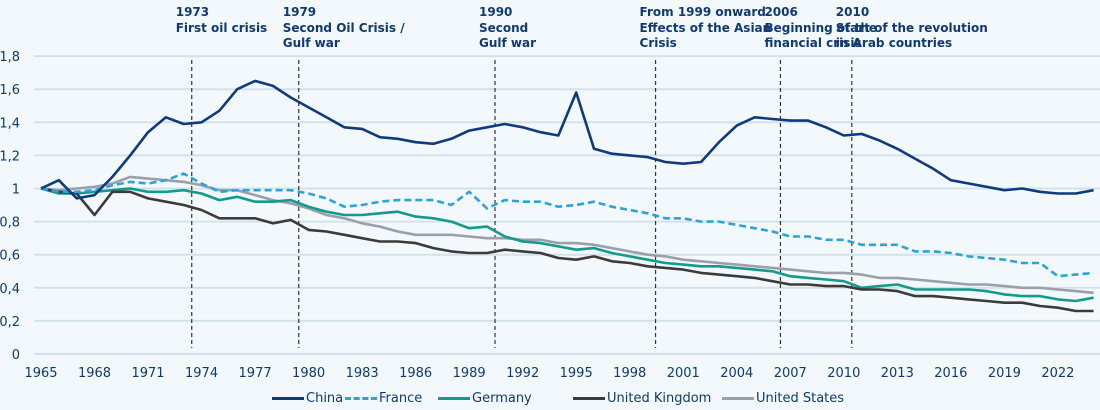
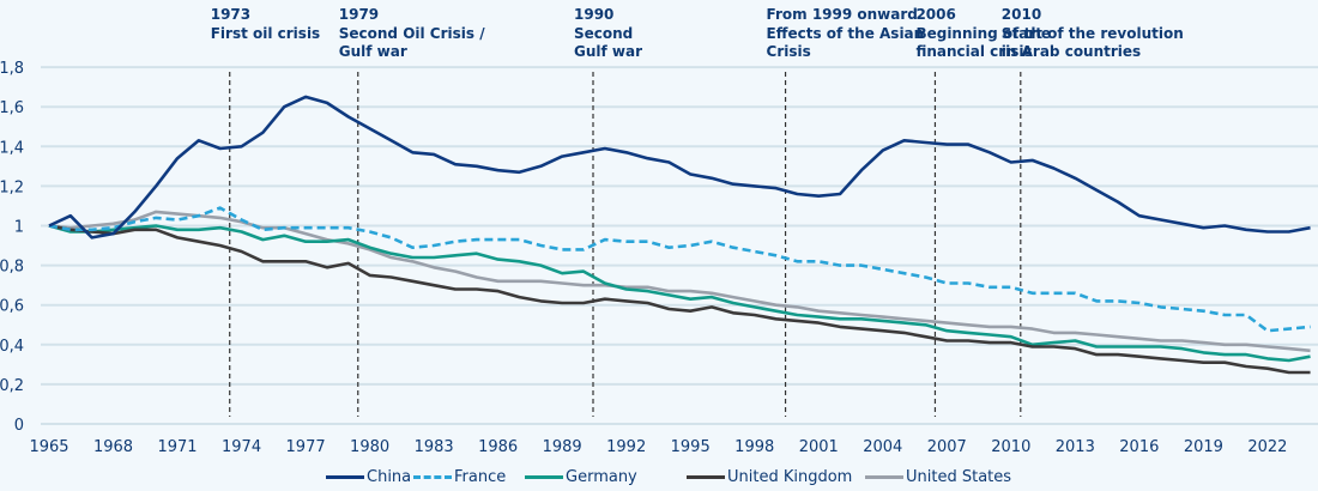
United Kingdom/1968: 0,84 -> 0,96
France/1989: 0,98 -> 0,88
China/1995: 1,58 -> 1,26
